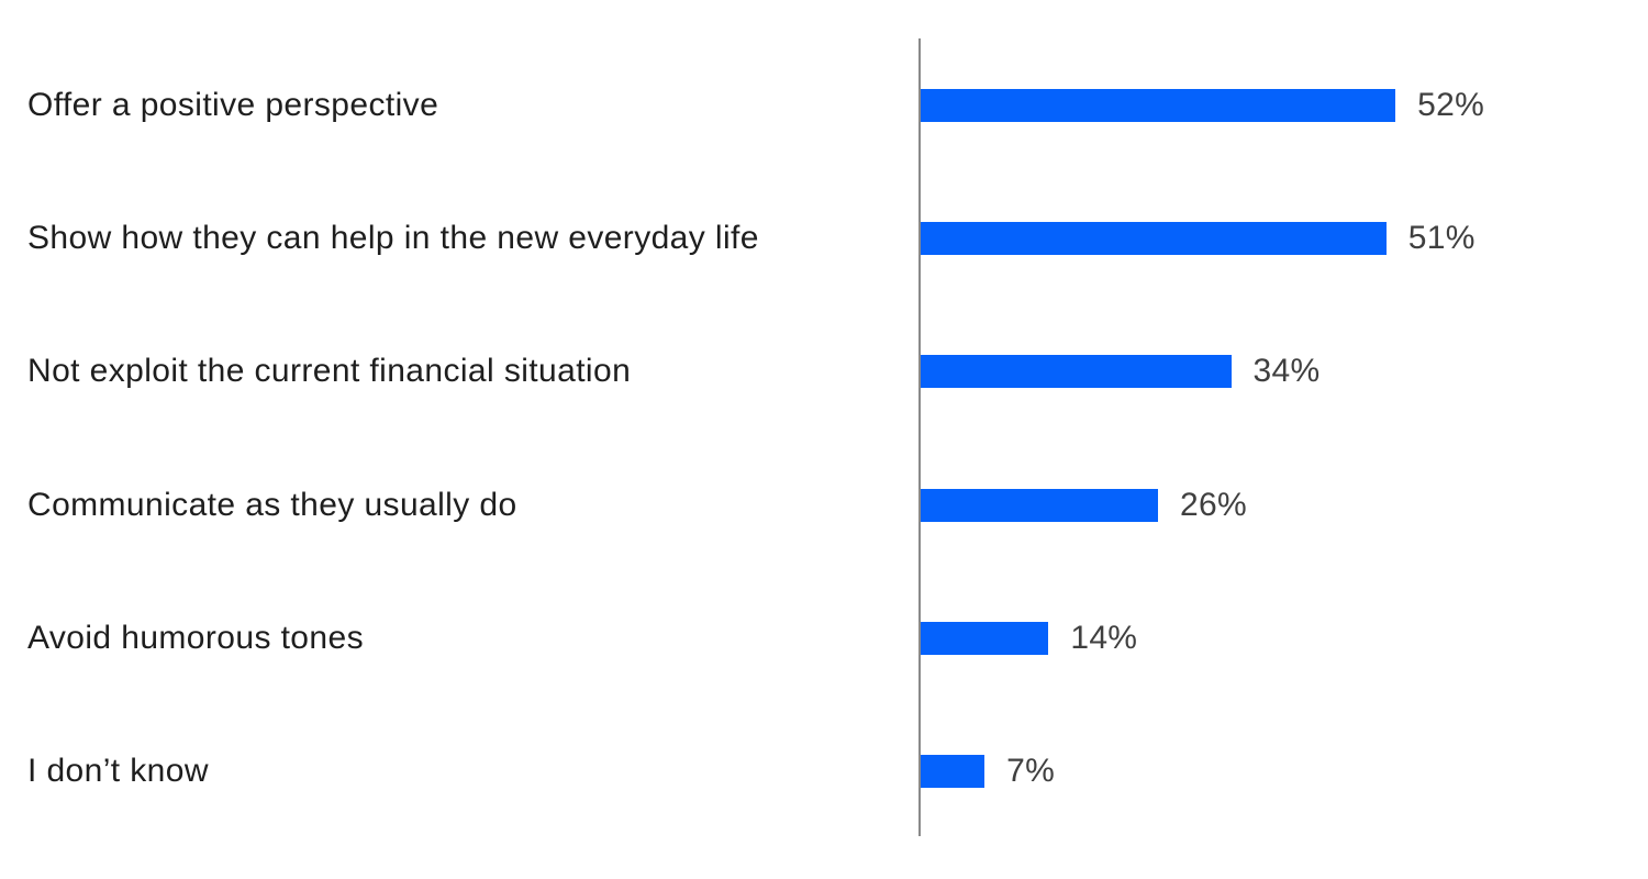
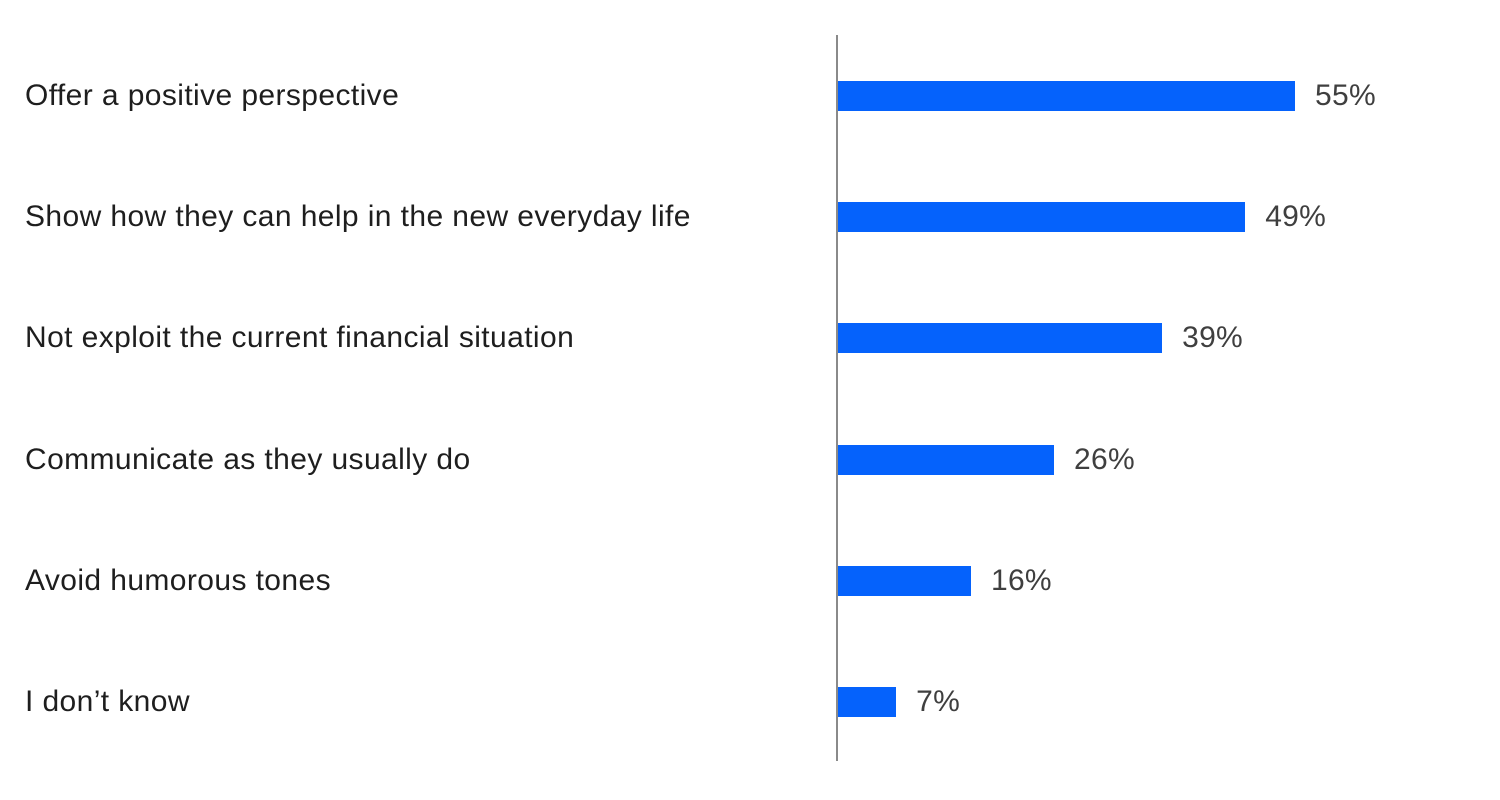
Offer a positive perspective: 52% -> 55%
Show how they can help in the new everyday life: 51% -> 49%
Not exploit the current financial situation: 34% -> 39%
Avoid humorous tones: 14% -> 16%
